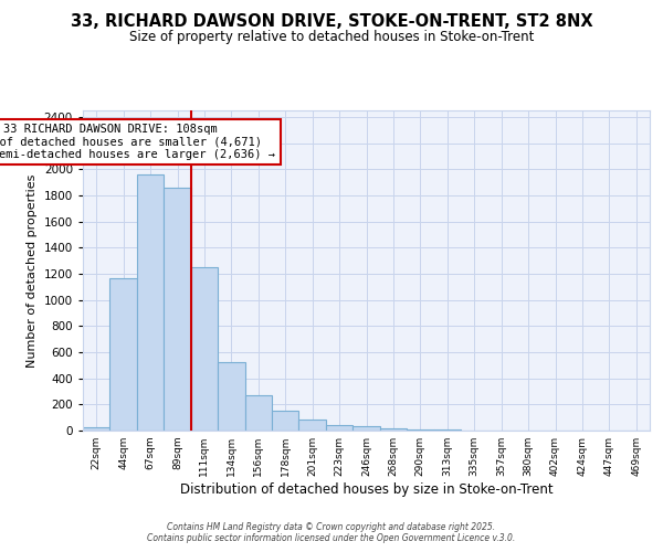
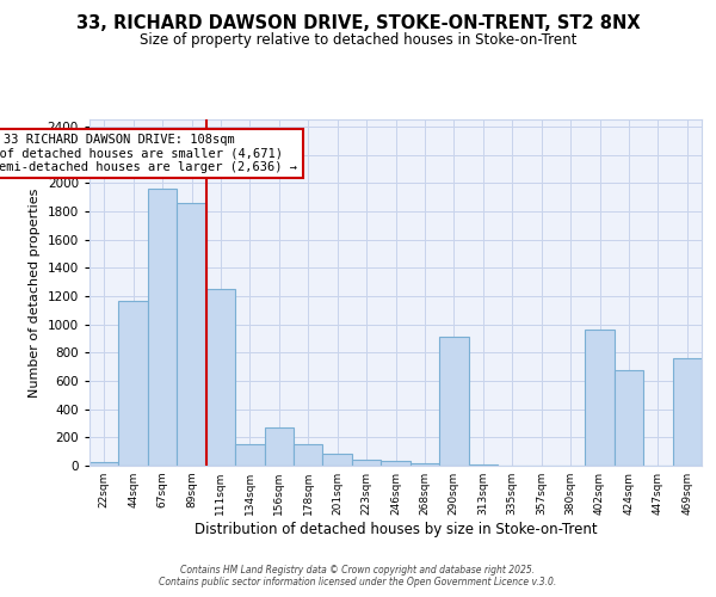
134sqm: 520 -> 150
290sqm: 10 -> 910
402sqm: 0 -> 960
424sqm: 0 -> 680
469sqm: 0 -> 760
